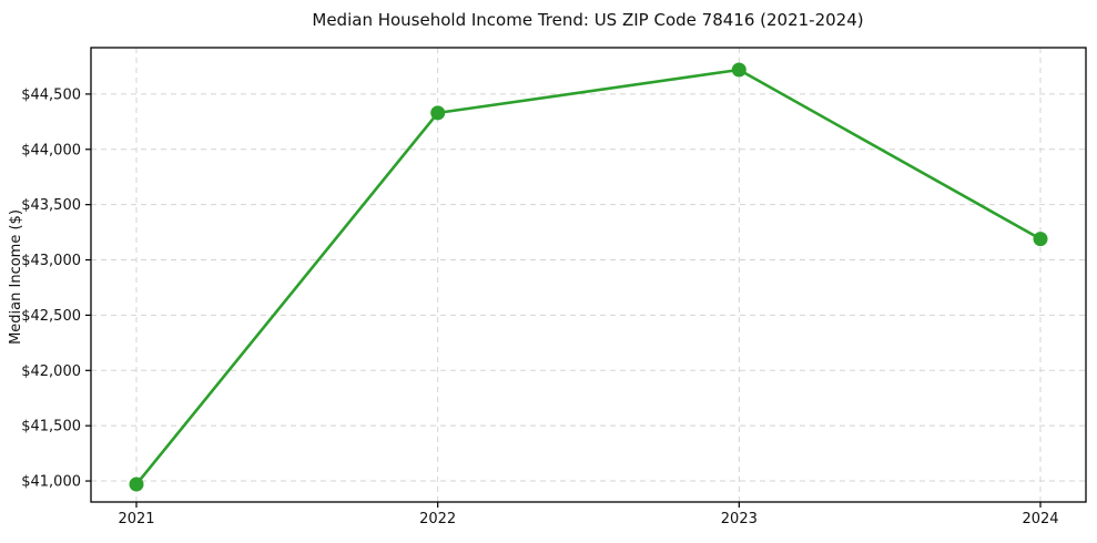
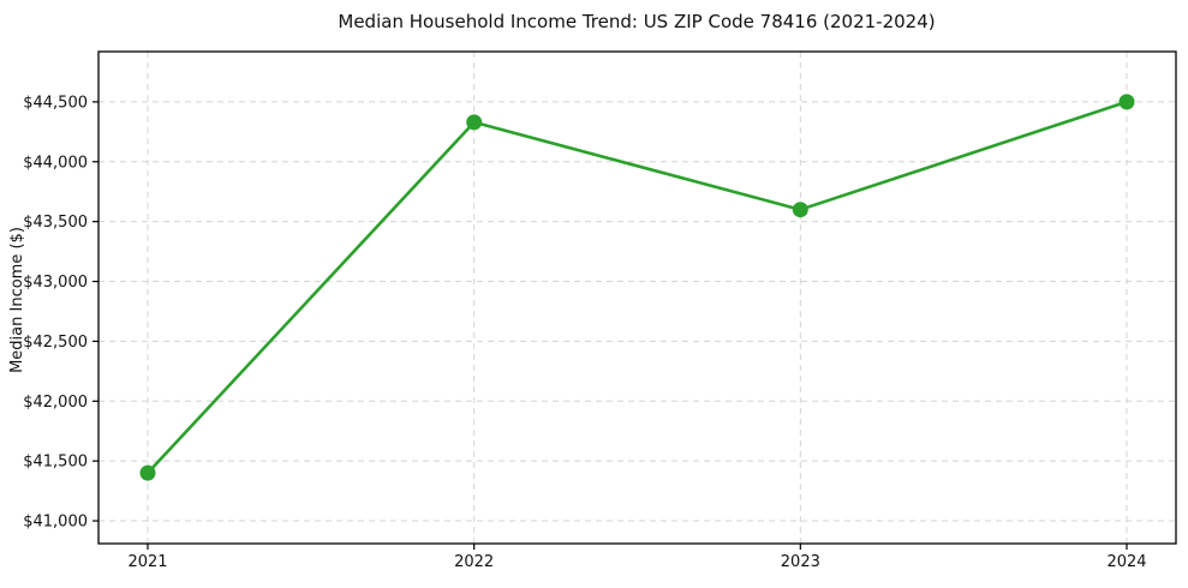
2021: $41000 -> $41400
2023: $44700 -> $43600
2024: $43200 -> $44500
